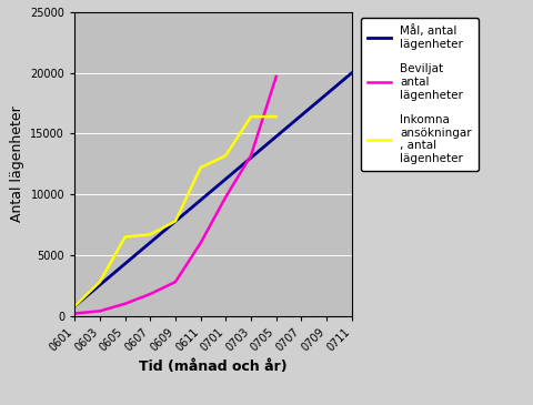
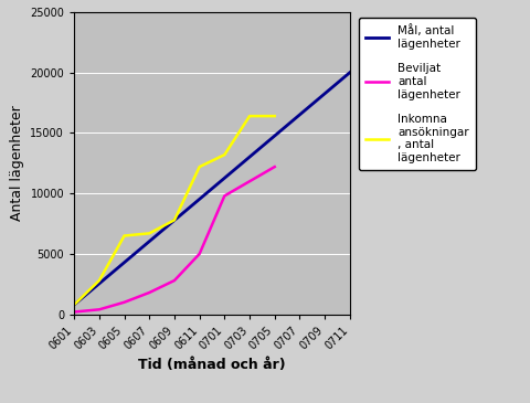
Beviljat antal lägenheter/0611: 6000 -> 5000
Beviljat antal lägenheter/0703: 13200 -> 11000
Beviljat antal lägenheter/0705: 19700 -> 12200
